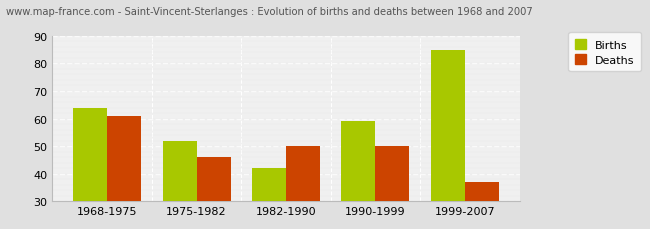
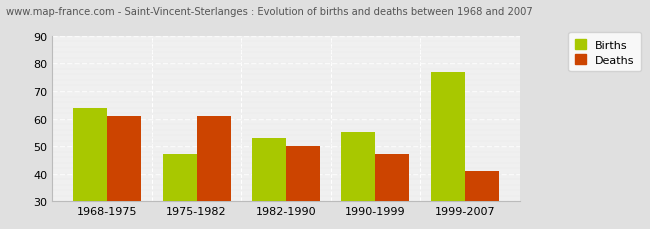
Births/1975-1982: 52 -> 47
Deaths/1975-1982: 46 -> 61
Births/1982-1990: 42 -> 53
Births/1990-1999: 59 -> 55
Deaths/1990-1999: 50 -> 47
Births/1999-2007: 85 -> 77
Deaths/1999-2007: 37 -> 41
